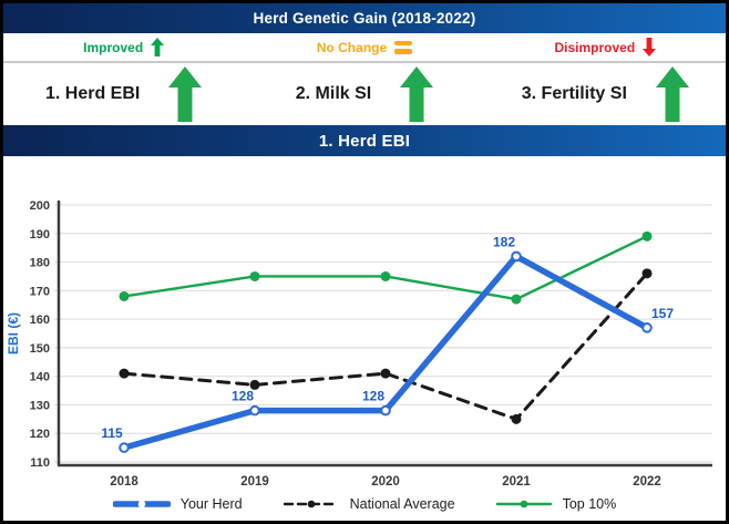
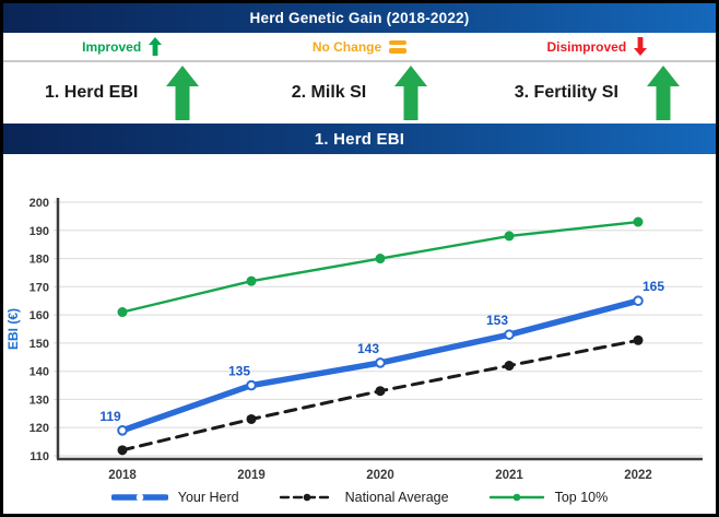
Top 10%/2018: 168 -> 161
National Average/2018: 141 -> 112
Your Herd/2018: 115 -> 119
Top 10%/2019: 175 -> 172
National Average/2019: 137 -> 123
Your Herd/2019: 128 -> 135
Top 10%/2020: 175 -> 180
National Average/2020: 141 -> 133
Your Herd/2020: 128 -> 143
Top 10%/2021: 167 -> 188
National Average/2021: 125 -> 142
Your Herd/2021: 182 -> 153
Top 10%/2022: 189 -> 193
National Average/2022: 176 -> 151
Your Herd/2022: 157 -> 165
